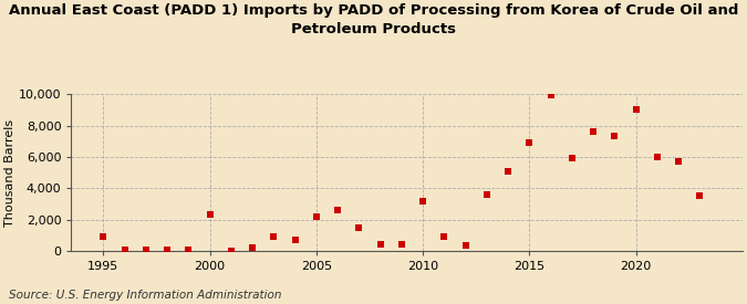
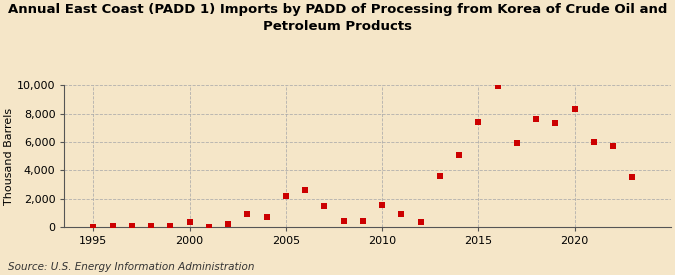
1995: 900 -> 0
2000: 2,300 -> 400
2010: 3,200 -> 1,600
2015: 6,900 -> 7,400
2020: 9,000 -> 8,300
